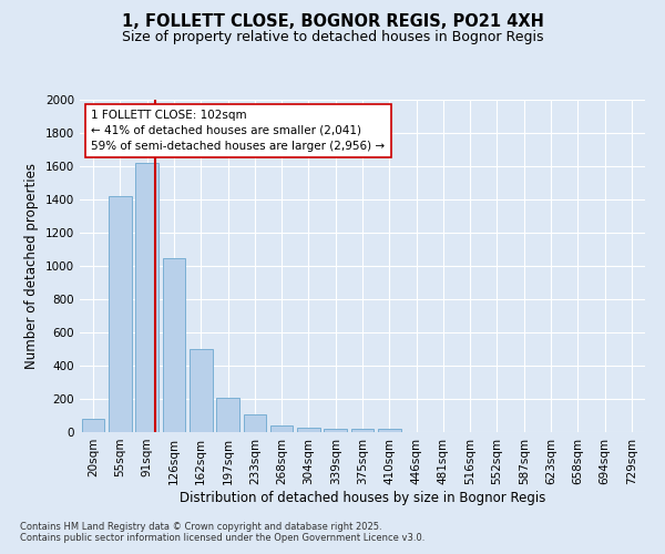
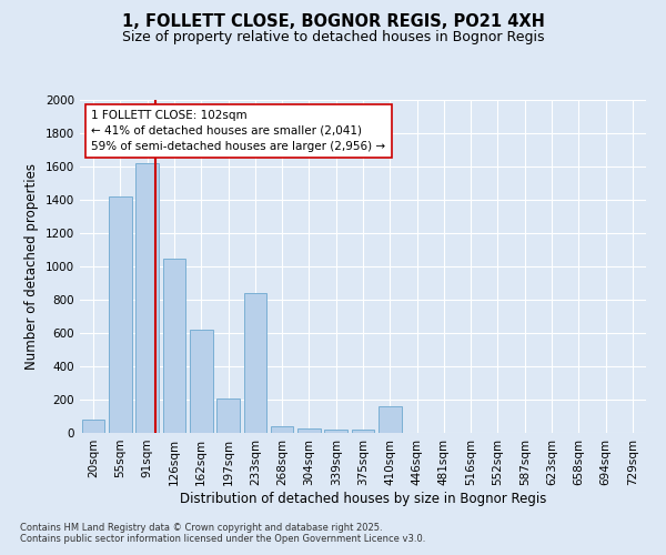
162sqm: 500 -> 620
233sqm: 100 -> 840
410sqm: 20 -> 160
